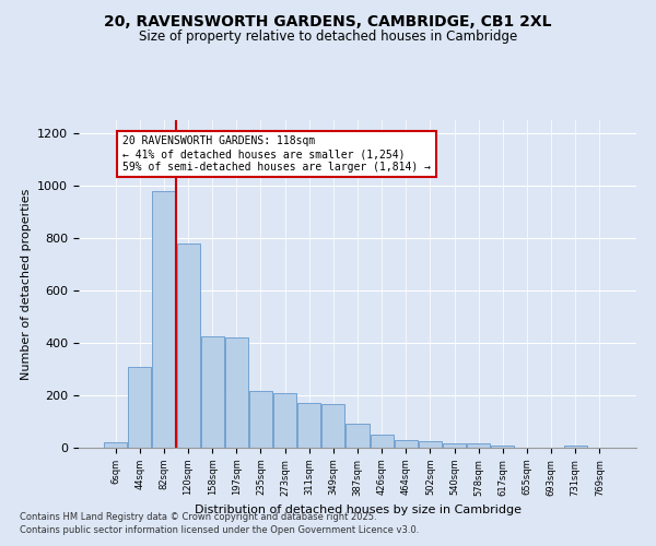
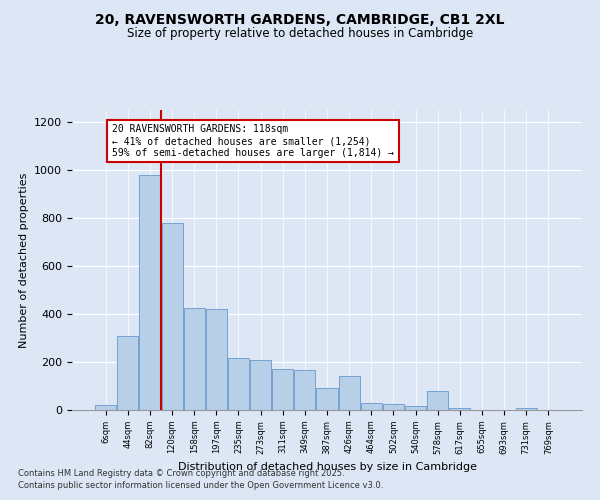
426sqm: 50 -> 140
578sqm: 15 -> 80
